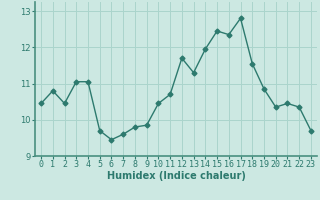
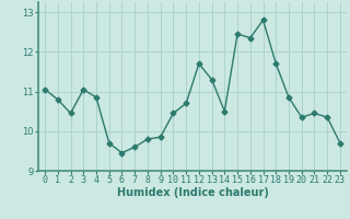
0: 10.45 -> 11.05
4: 11.05 -> 10.85
14: 11.95 -> 10.50
18: 11.55 -> 11.70
